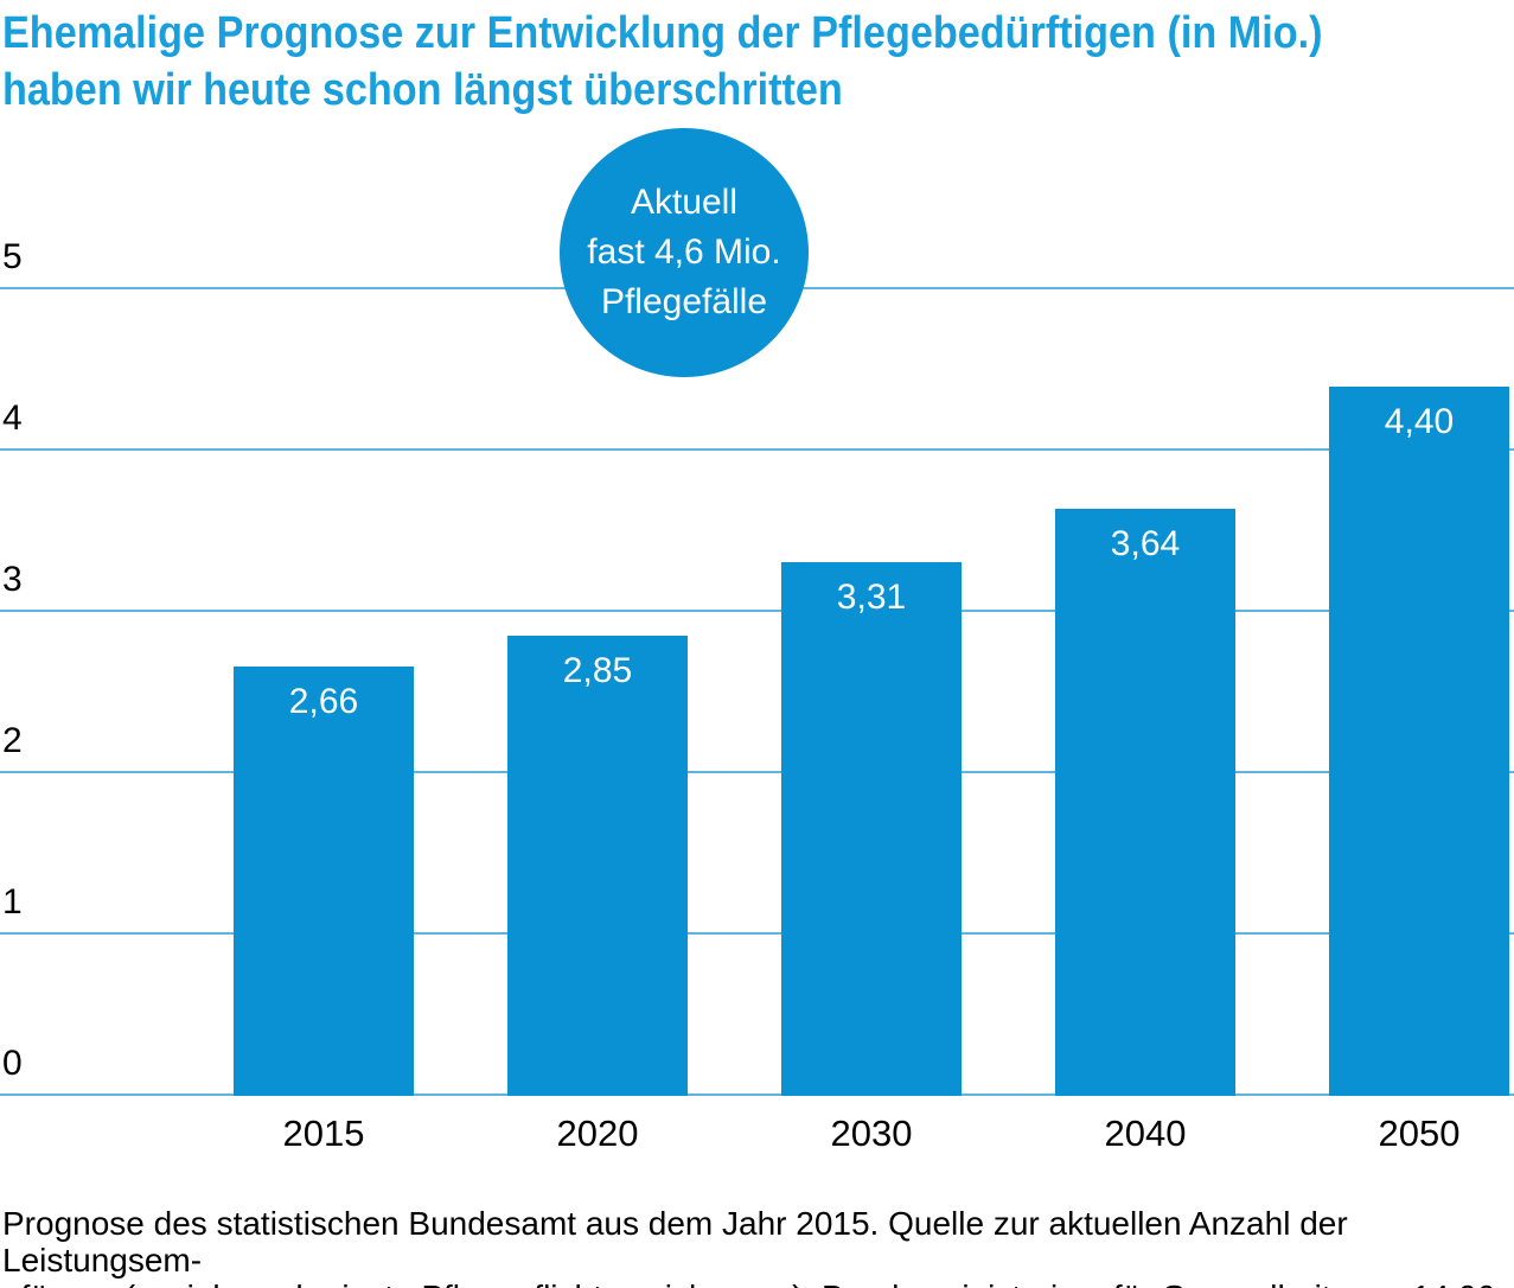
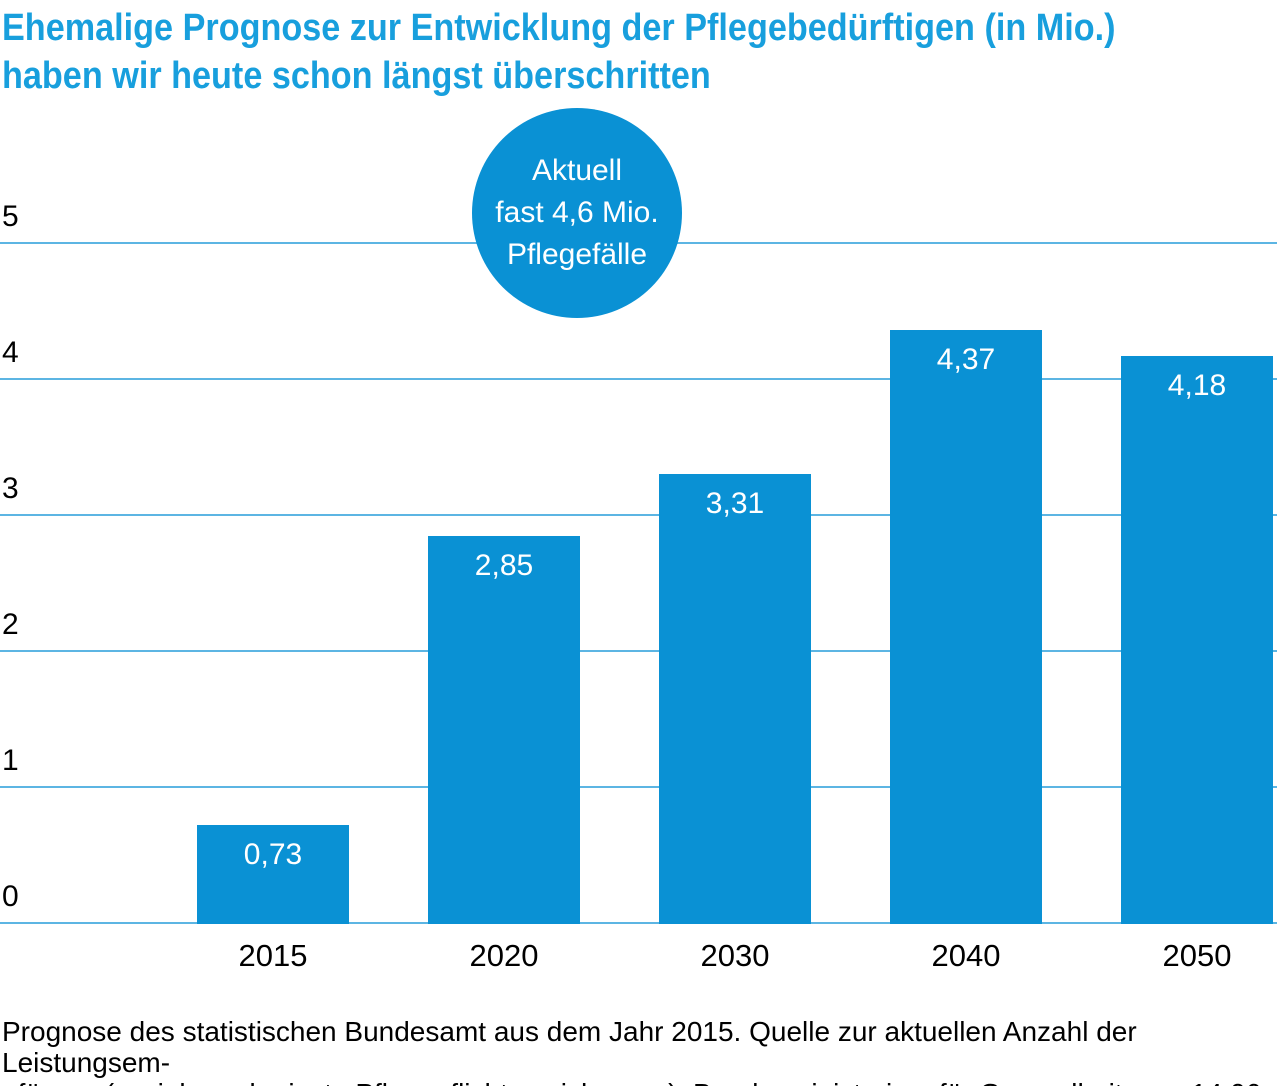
2015: 2,66 -> 0,73
2040: 3,64 -> 4,37
2050: 4,40 -> 4,18
